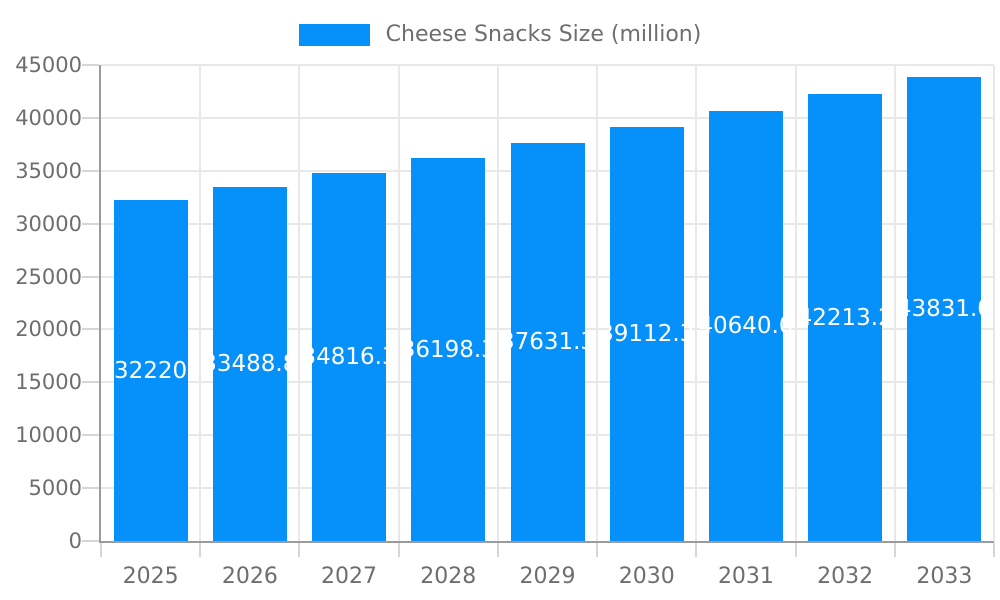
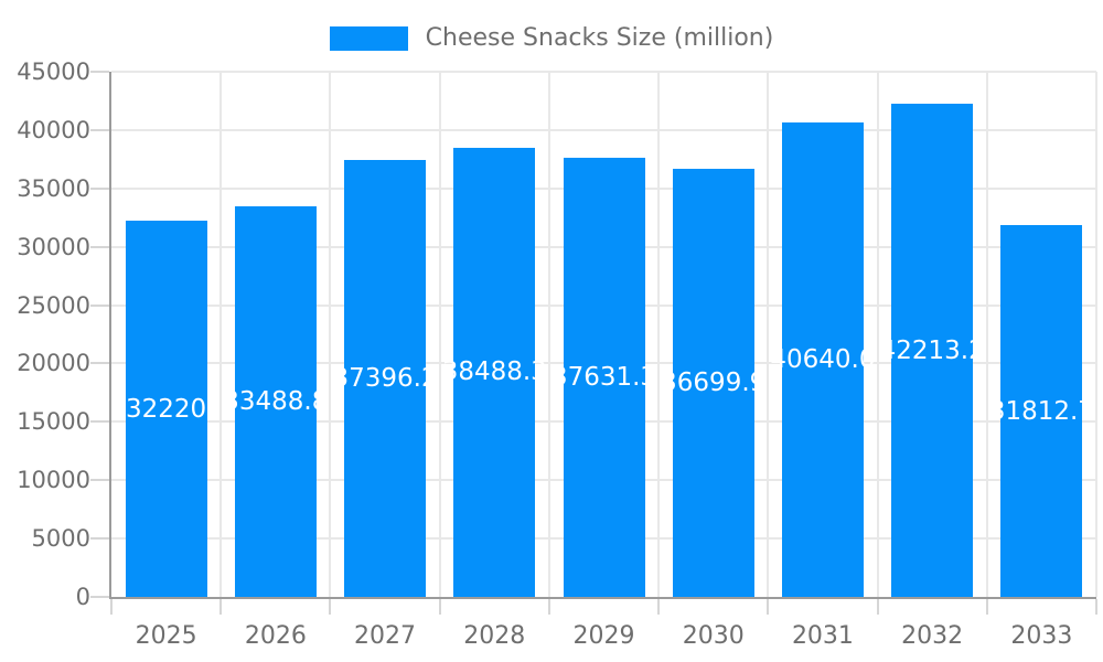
2027: 34816.3 -> 37396.2
2028: 36198.3 -> 38488.3
2030: 39112.3 -> 36699.9
2033: 43831.0 -> 31812.7
